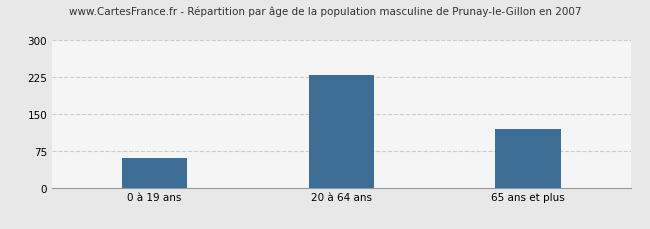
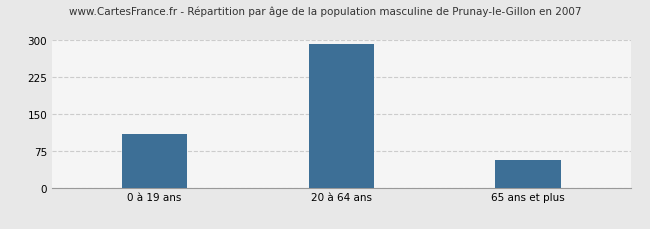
0 à 19 ans: 60 -> 110
20 à 64 ans: 230 -> 293
65 ans et plus: 120 -> 57
